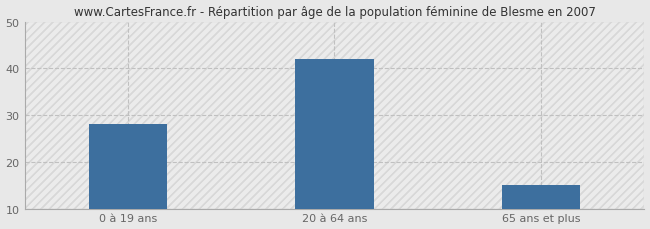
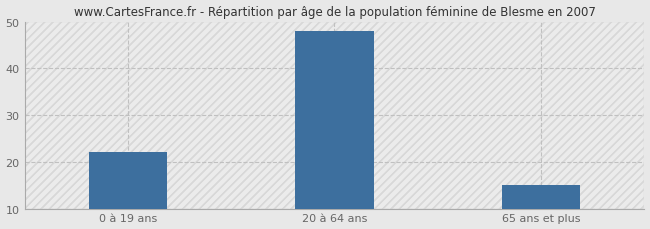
0 à 19 ans: 28 -> 22
20 à 64 ans: 42 -> 48
